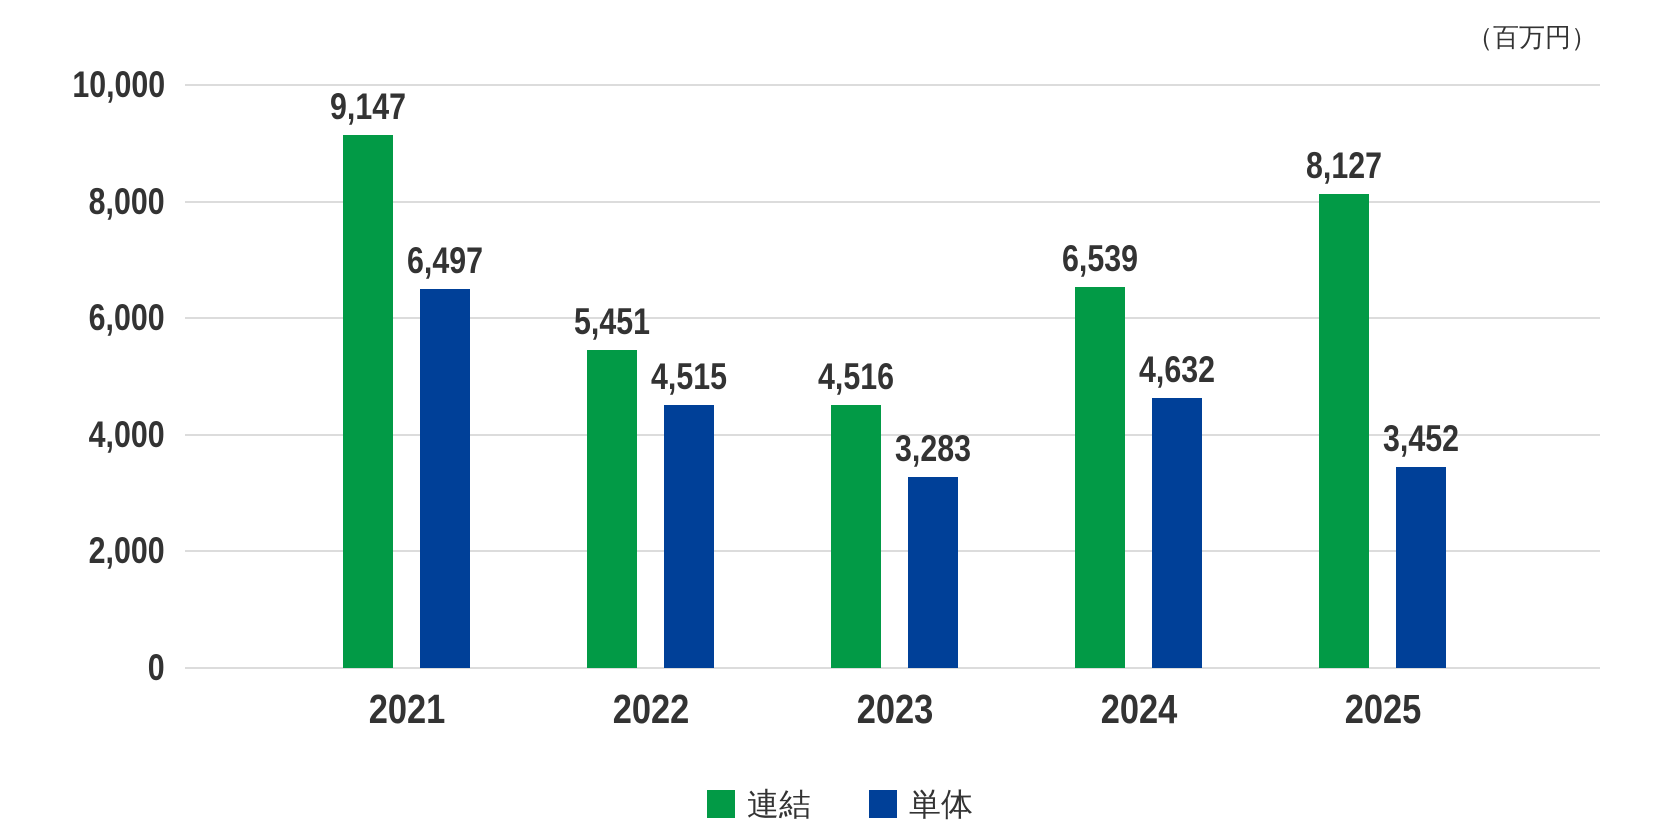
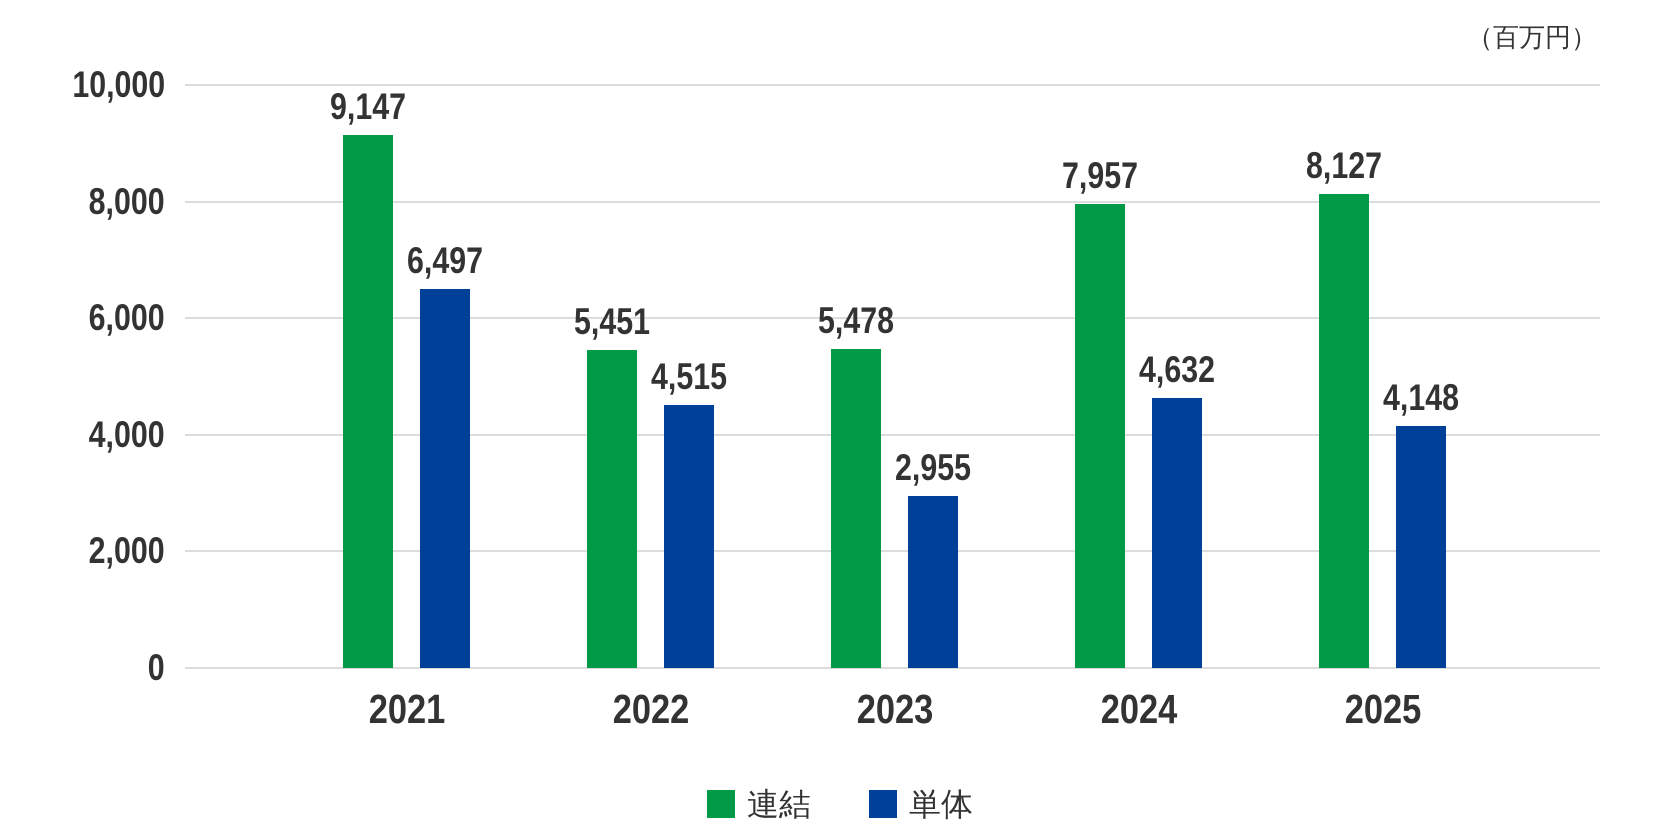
連結/2023: 4,516 -> 5,478
単体/2023: 3,283 -> 2,955
連結/2024: 6,539 -> 7,957
単体/2025: 3,452 -> 4,148
